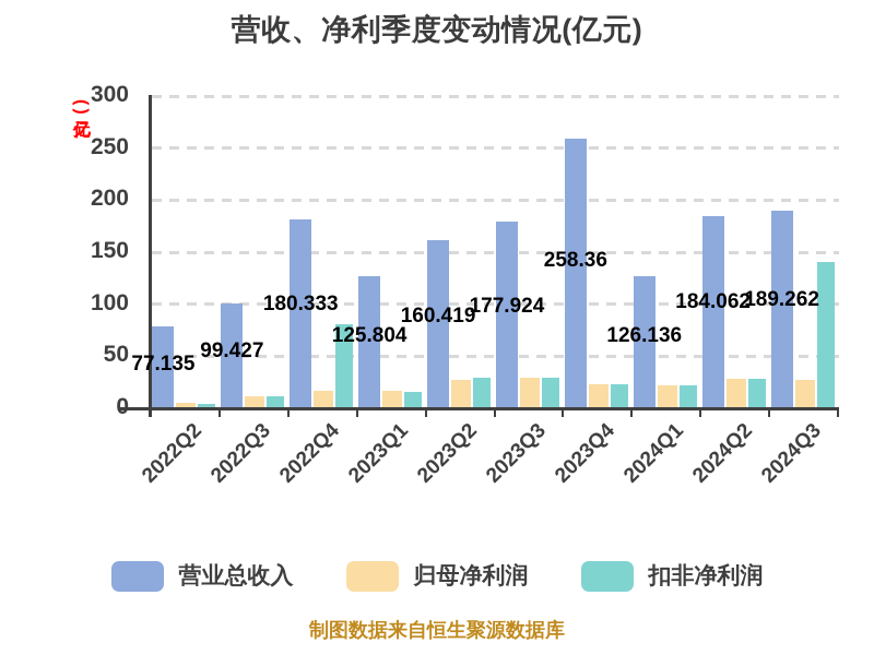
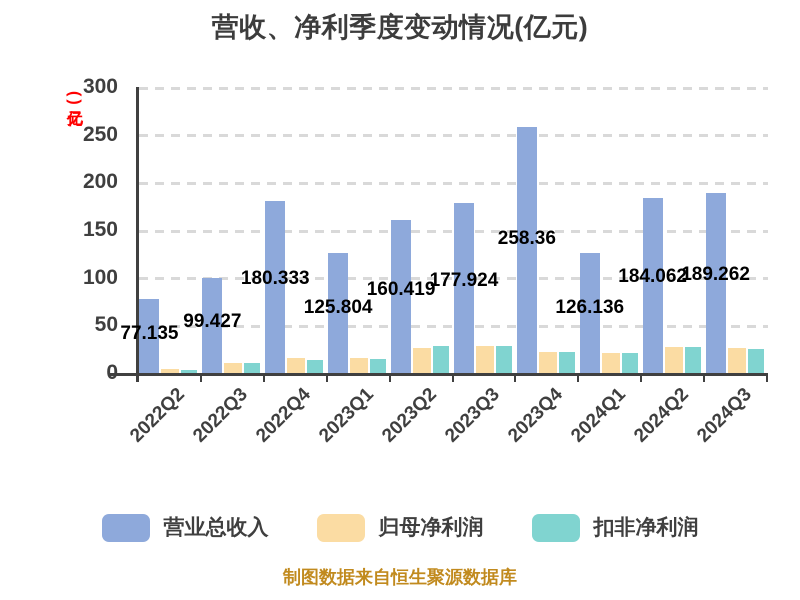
扣非净利润/2022Q4: 80 -> 10
扣非净利润/2024Q3: 140 -> 20
